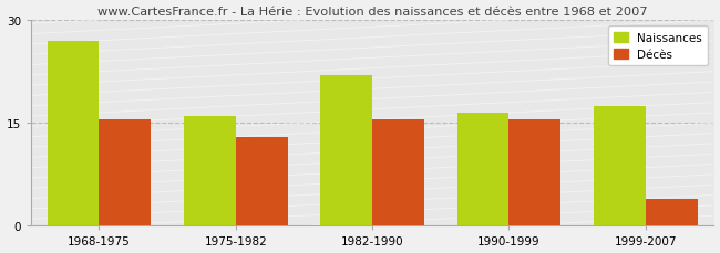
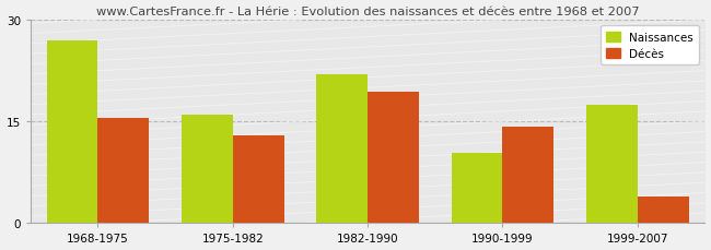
Décès/1982-1990: 15.5 -> 19.4
Naissances/1990-1999: 16.5 -> 10.4
Décès/1990-1999: 15.5 -> 14.2
